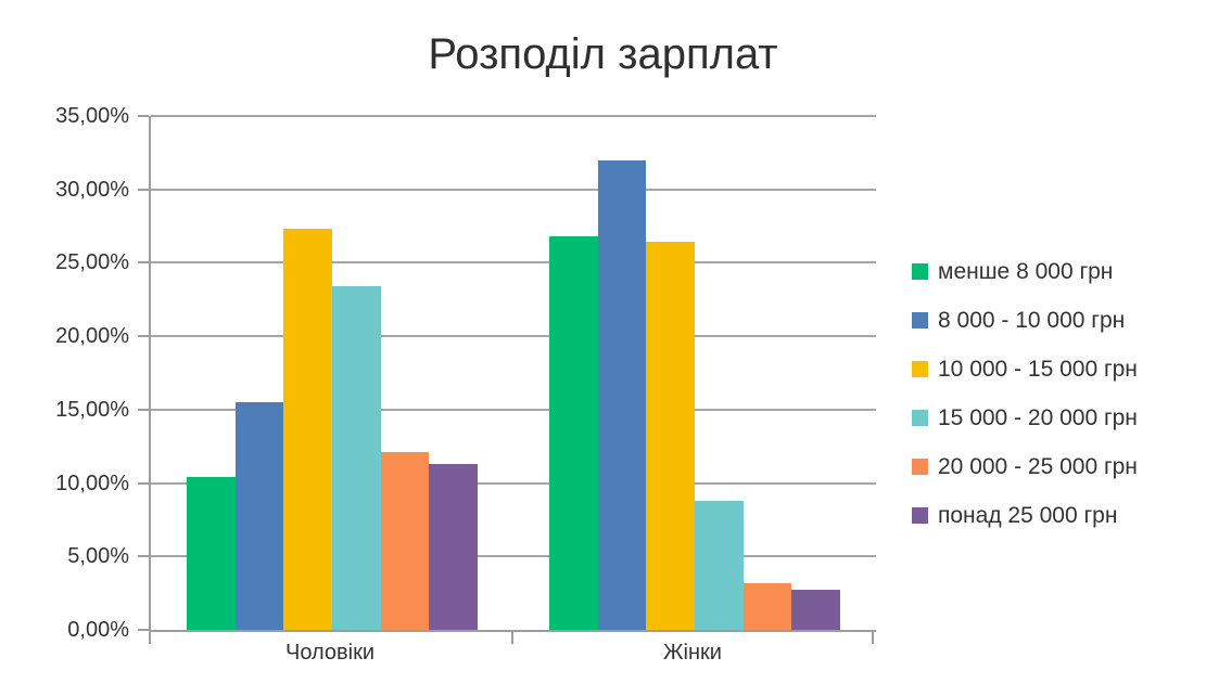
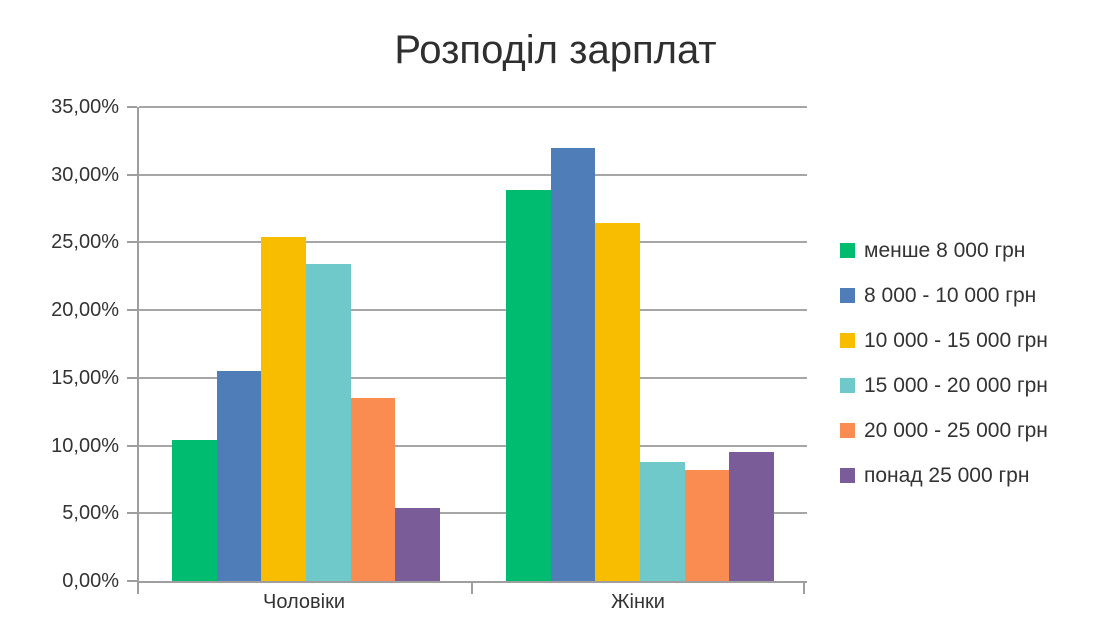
10 000 - 15 000 грн/Чоловіки: 27,3% -> 25,4%
20 000 - 25 000 грн/Чоловіки: 12,1% -> 13,5%
понад 25 000 грн/Чоловіки: 11,3% -> 5,4%
менше 8 000 грн/Жінки: 26,8% -> 28,9%
20 000 - 25 000 грн/Жінки: 3,2% -> 8,2%
понад 25 000 грн/Жінки: 2,7% -> 9,5%
